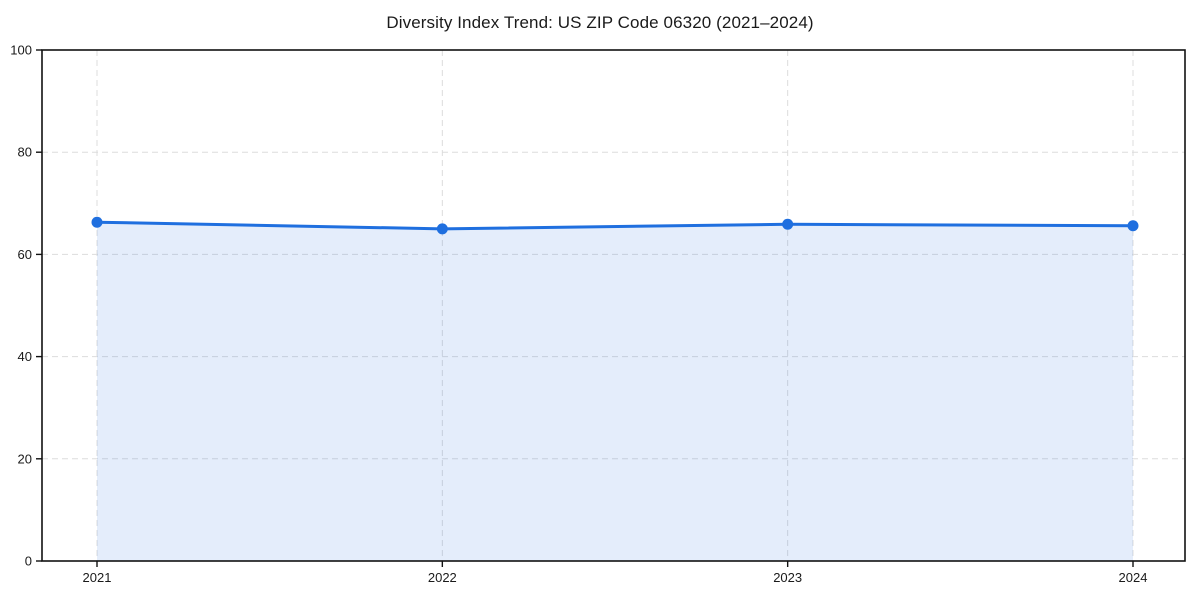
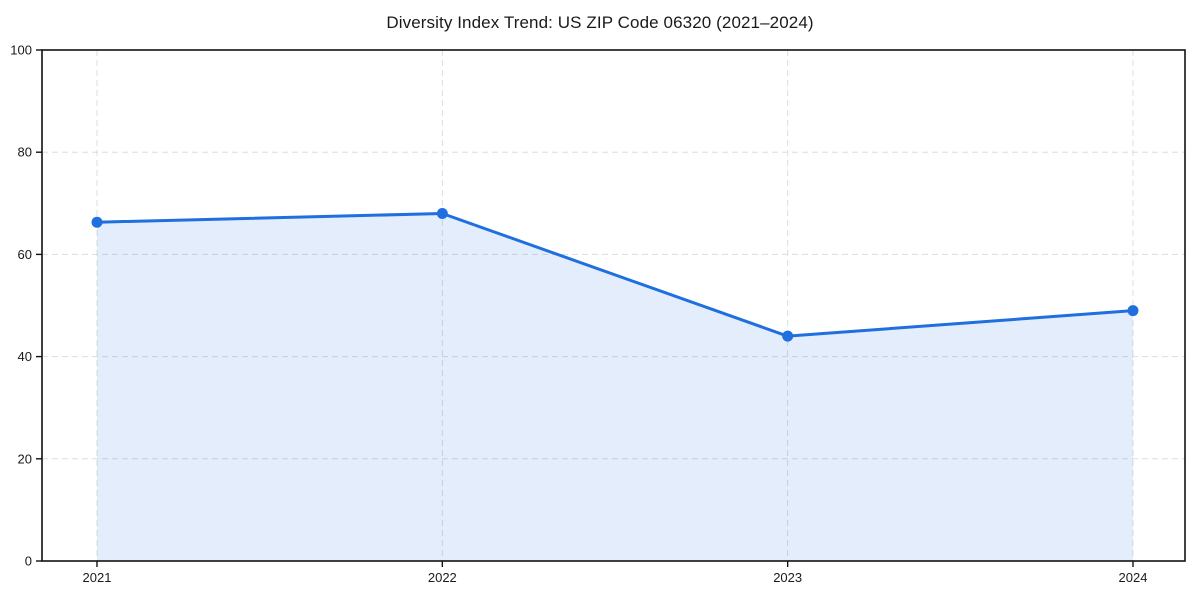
2022: 65 -> 68
2023: 66 -> 44
2024: 66 -> 49
